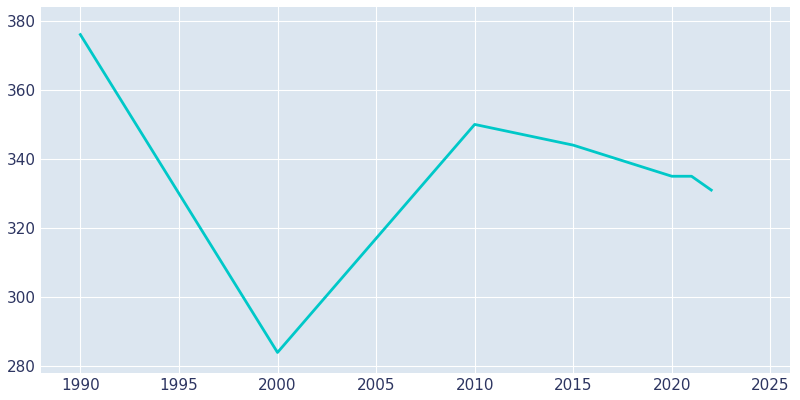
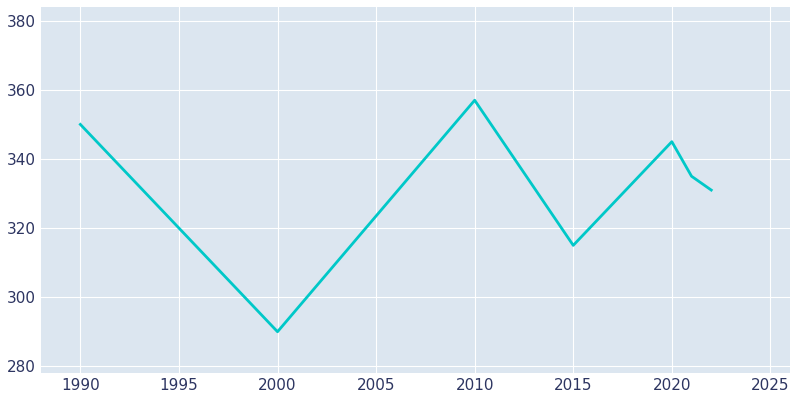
1990: 376 -> 350
2000: 284 -> 290
2010: 350 -> 357
2015: 344 -> 315
2020: 335 -> 345
